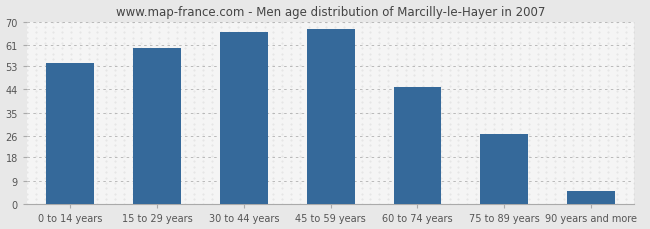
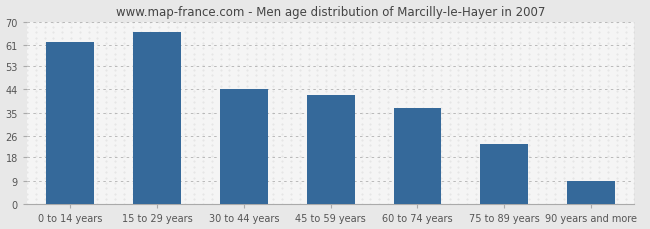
0 to 14 years: 54 -> 62
15 to 29 years: 60 -> 66
30 to 44 years: 66 -> 44
45 to 59 years: 67 -> 42
60 to 74 years: 45 -> 37
75 to 89 years: 27 -> 23
90 years and more: 5 -> 9
